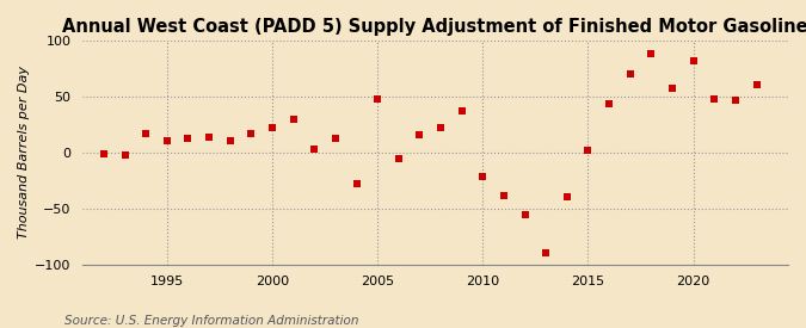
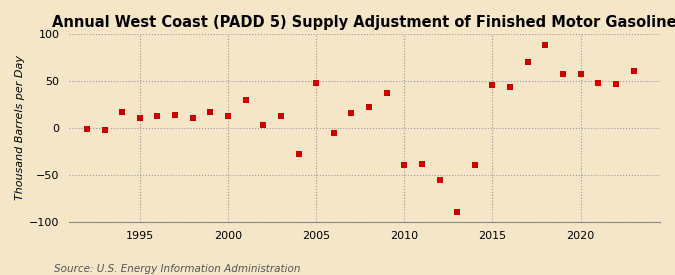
2000: 22 -> 13
2010: -22 -> -40
2015: 2 -> 46
2020: 82 -> 57
